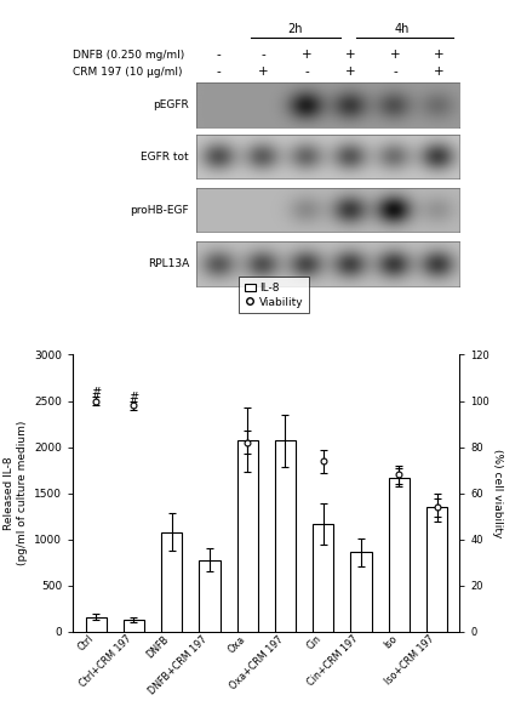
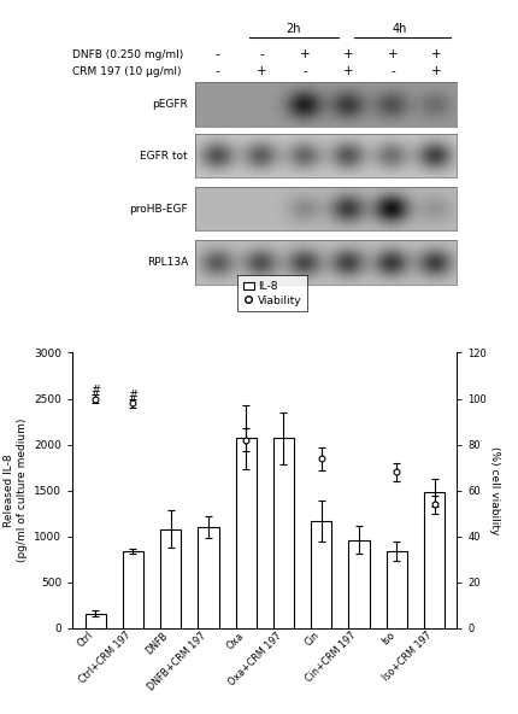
Ctrl+CRM 197: 130 -> 840
DNFB+CRM 197: 780 -> 1100
Cin+CRM 197: 860 -> 960
Iso: 1670 -> 840
Iso+CRM 197: 1350 -> 1480
